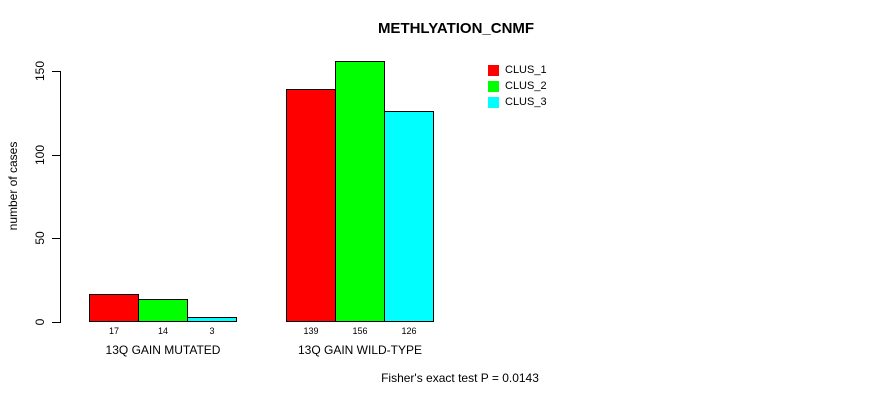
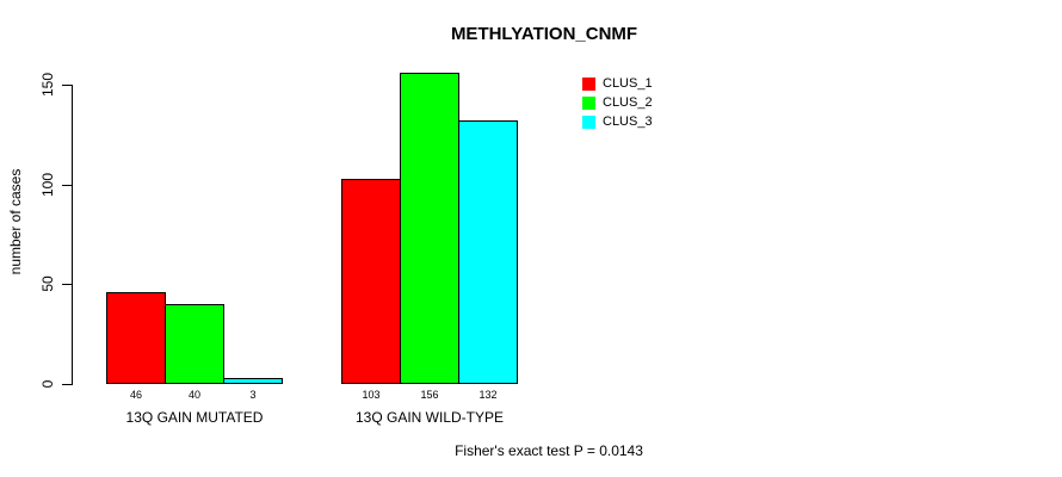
CLUS_1/13Q GAIN MUTATED: 17 -> 46
CLUS_2/13Q GAIN MUTATED: 14 -> 40
CLUS_1/13Q GAIN WILD-TYPE: 139 -> 103
CLUS_3/13Q GAIN WILD-TYPE: 126 -> 132
